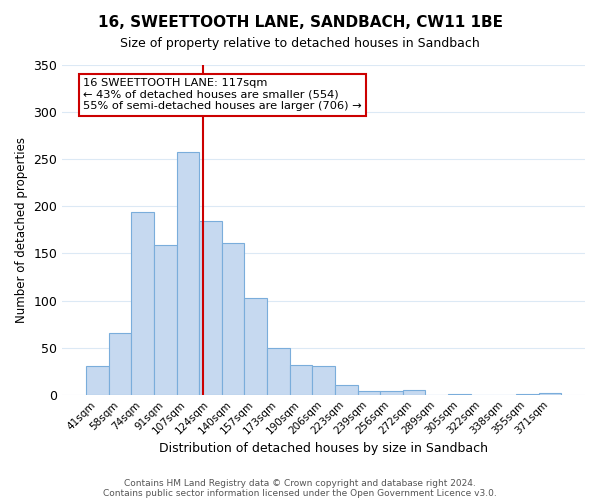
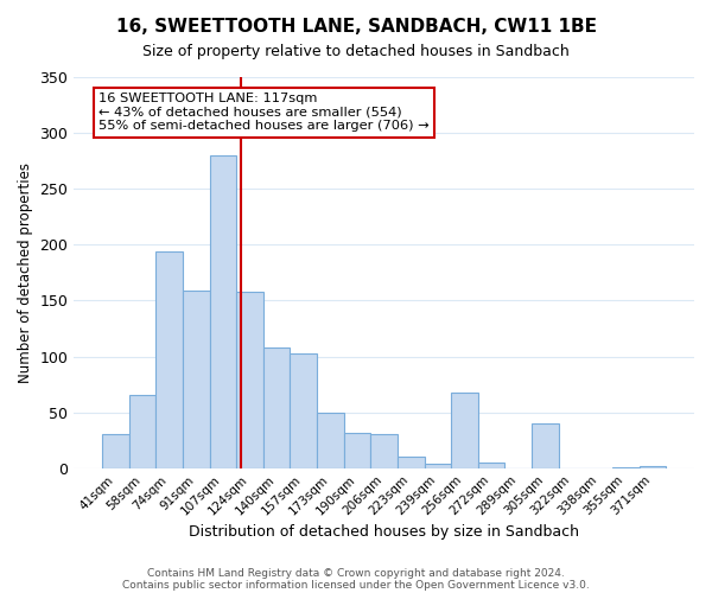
107sqm: 258 -> 280
124sqm: 184 -> 158
140sqm: 161 -> 108
256sqm: 4 -> 68
305sqm: 1 -> 40
